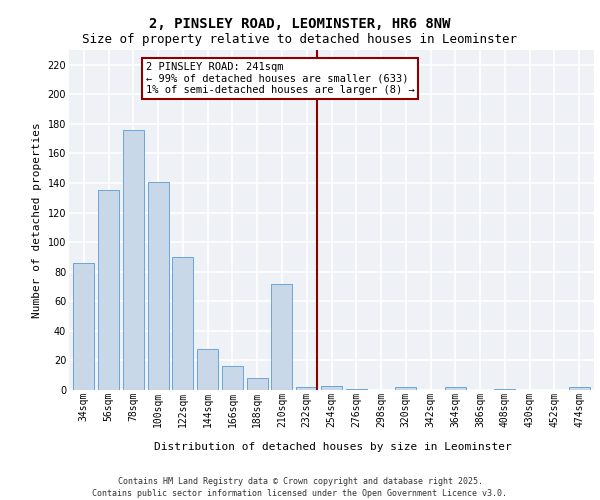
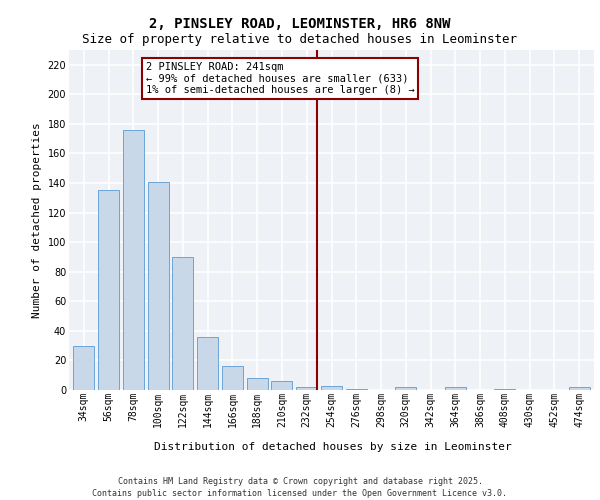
34sqm: 86 -> 30
144sqm: 28 -> 36
210sqm: 72 -> 6
